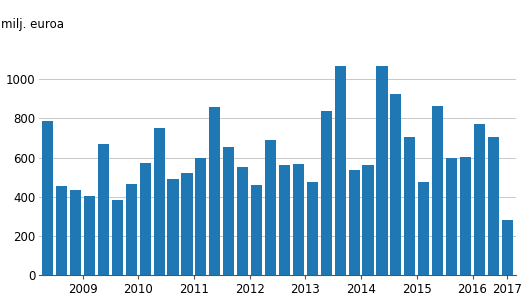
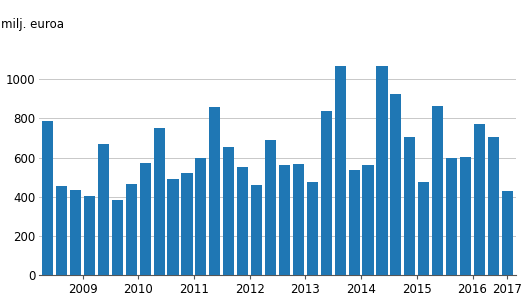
2017: 280 -> 430
